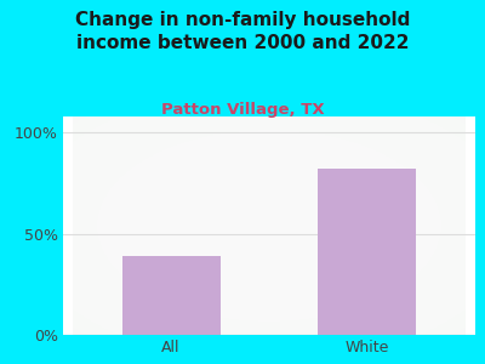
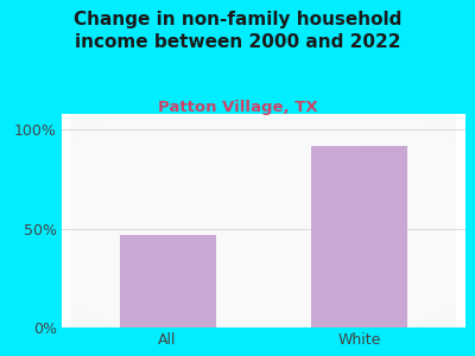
All: 39% -> 47%
White: 82% -> 92%
